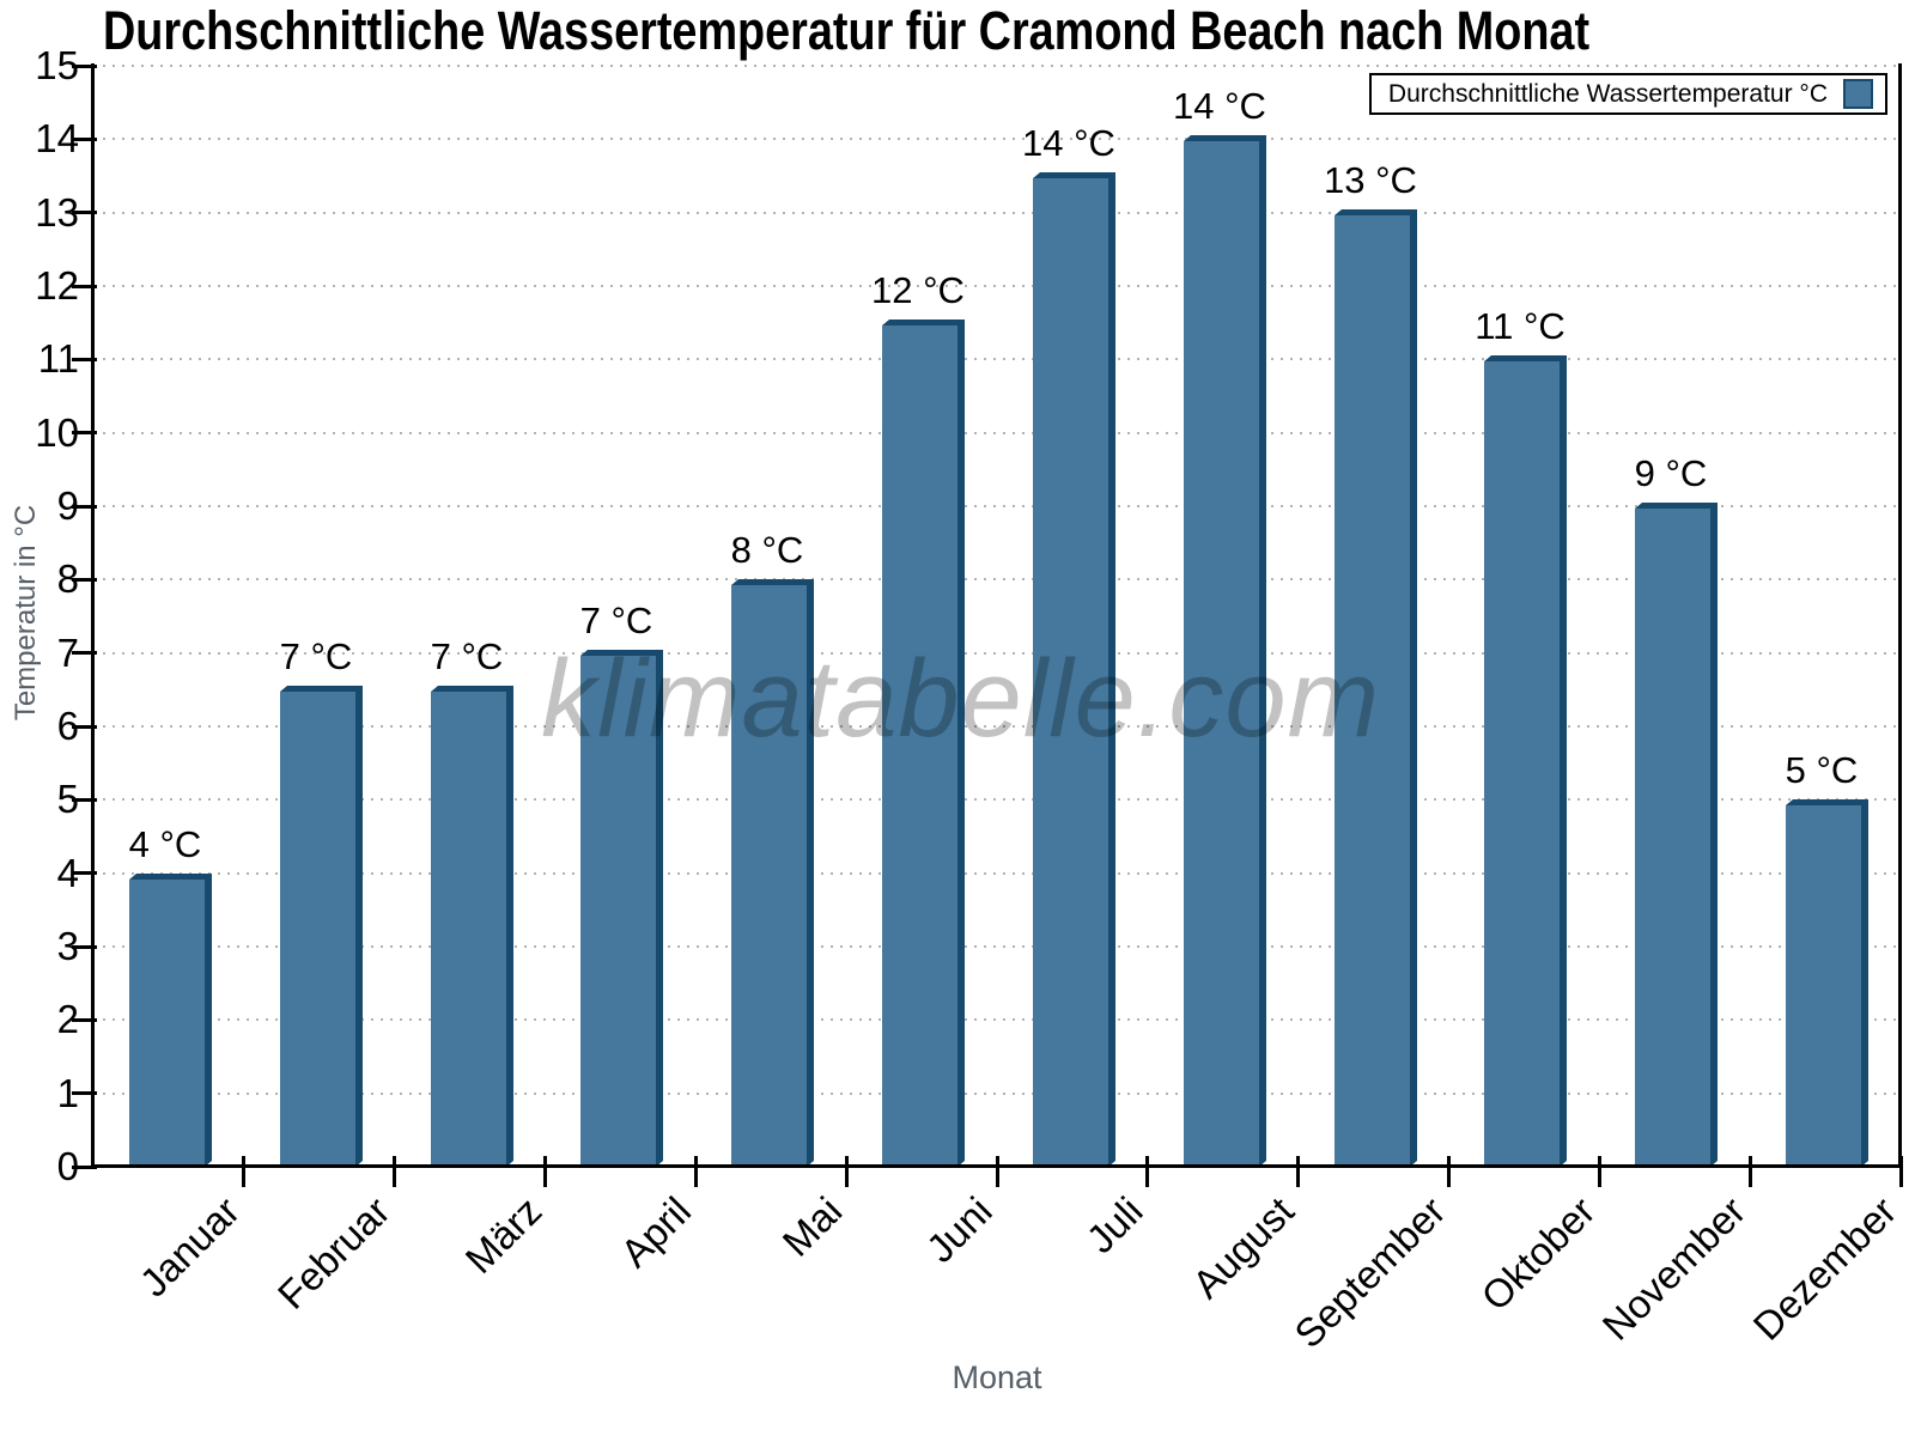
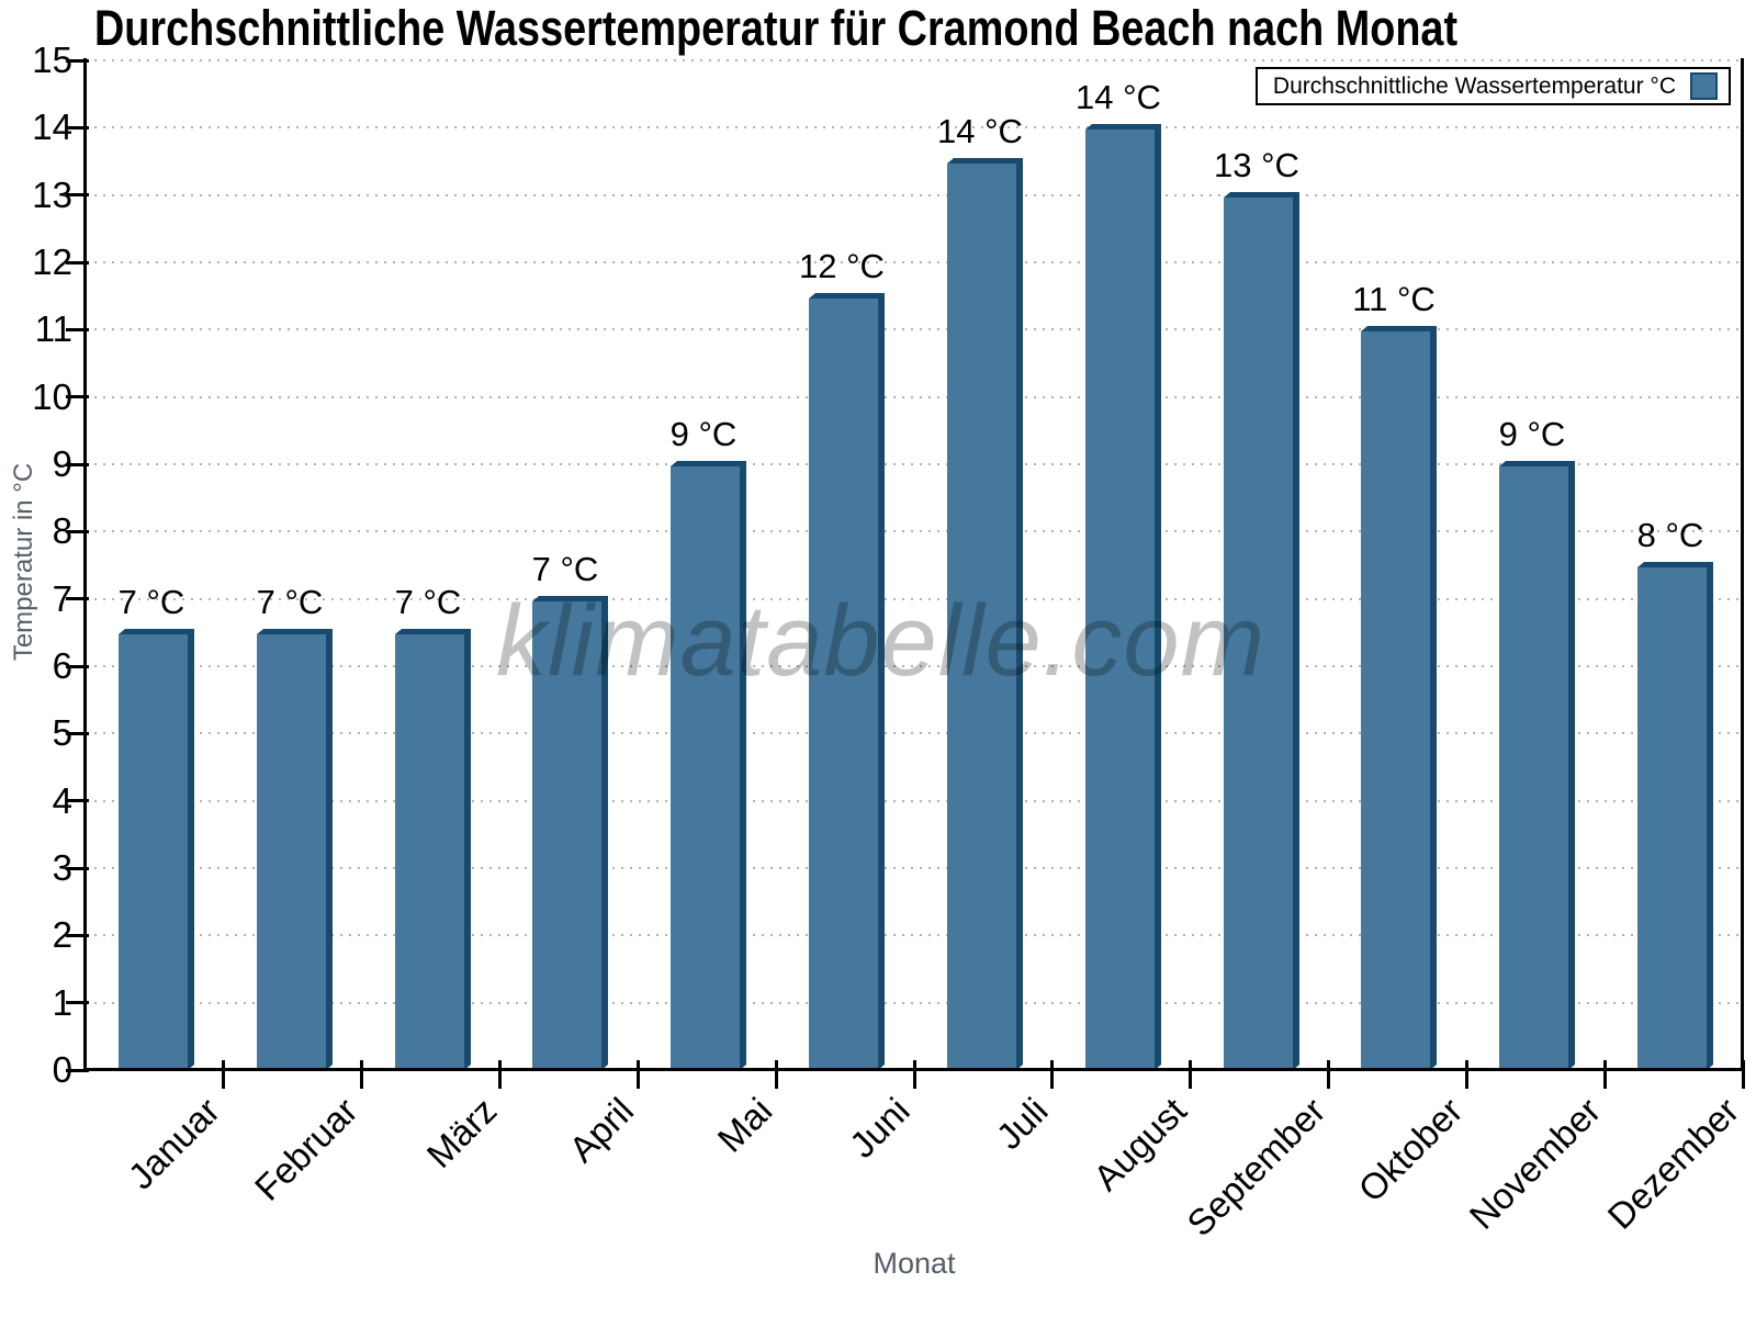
Januar: 4 -> 7
Mai: 8 -> 9
Dezember: 5 -> 8
